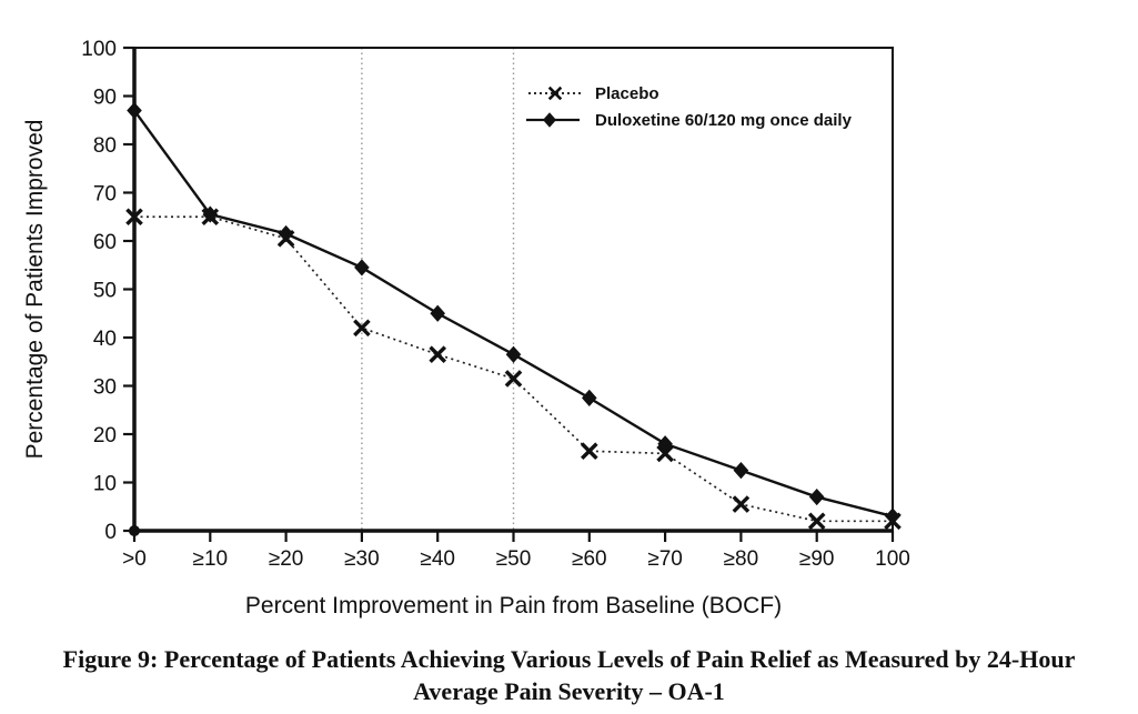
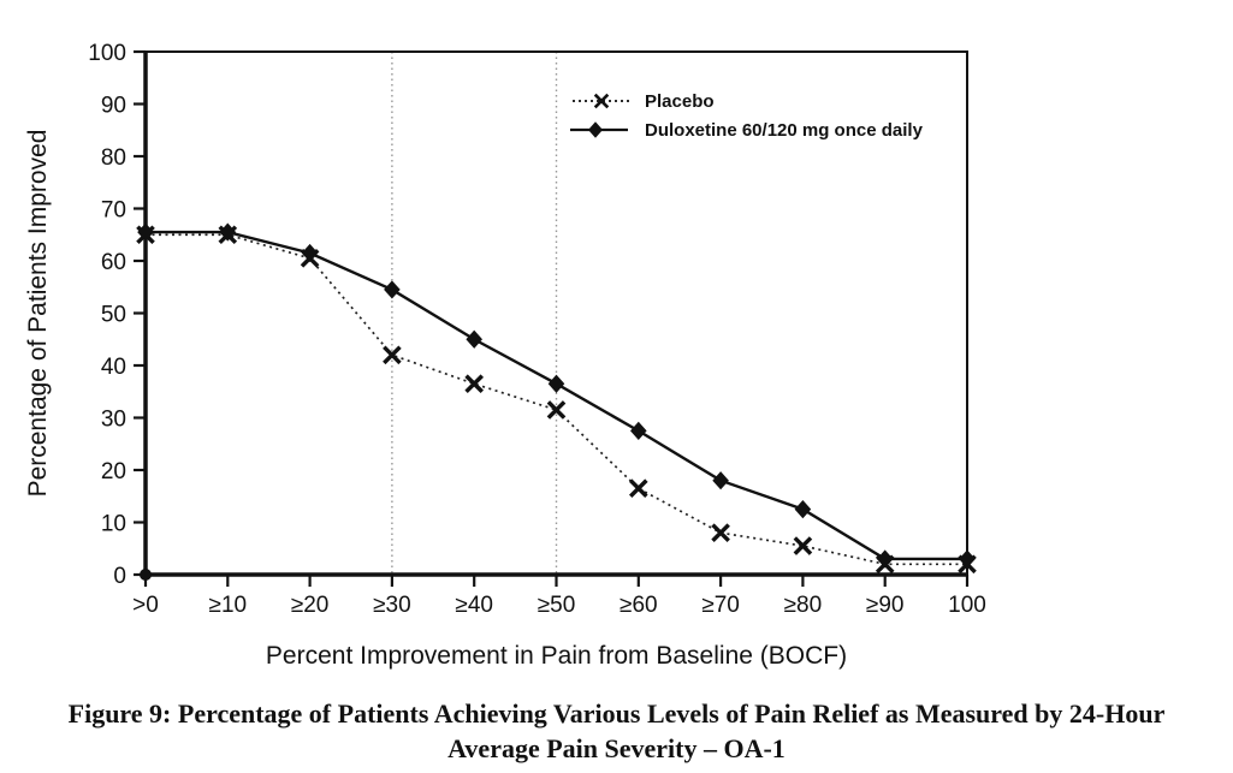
Duloxetine 60/120 mg once daily/>0: 87 -> 66
Placebo/≥70: 16 -> 8
Duloxetine 60/120 mg once daily/≥90: 7 -> 3
